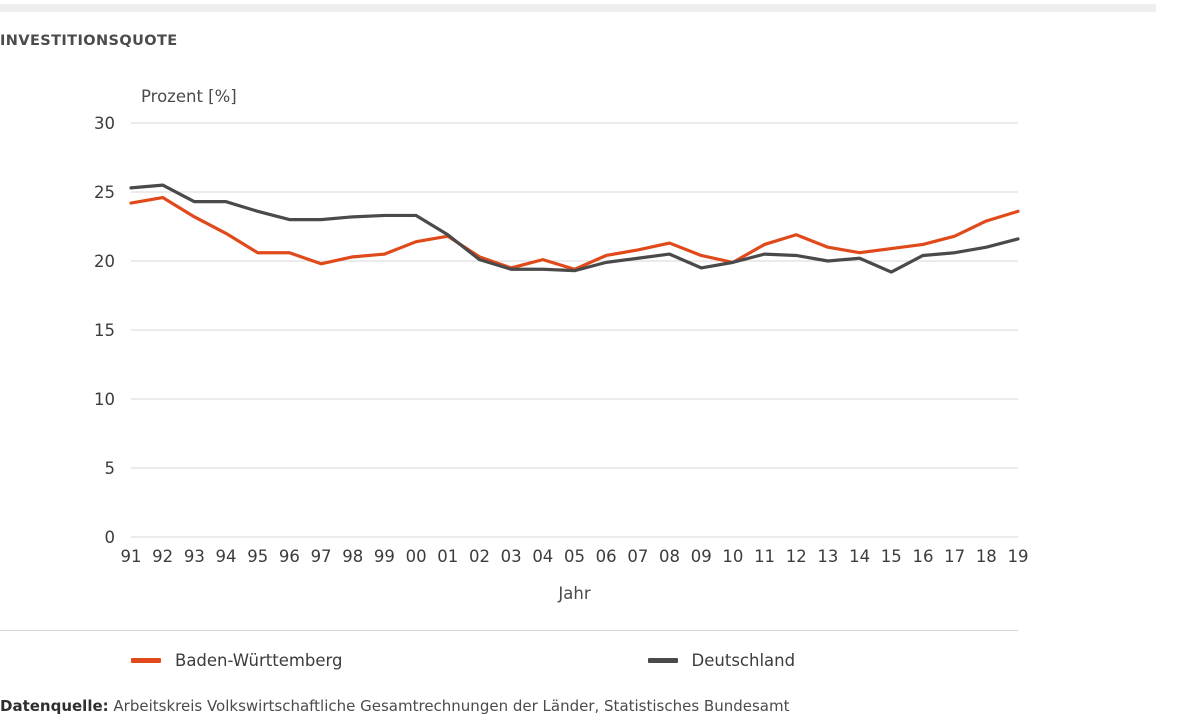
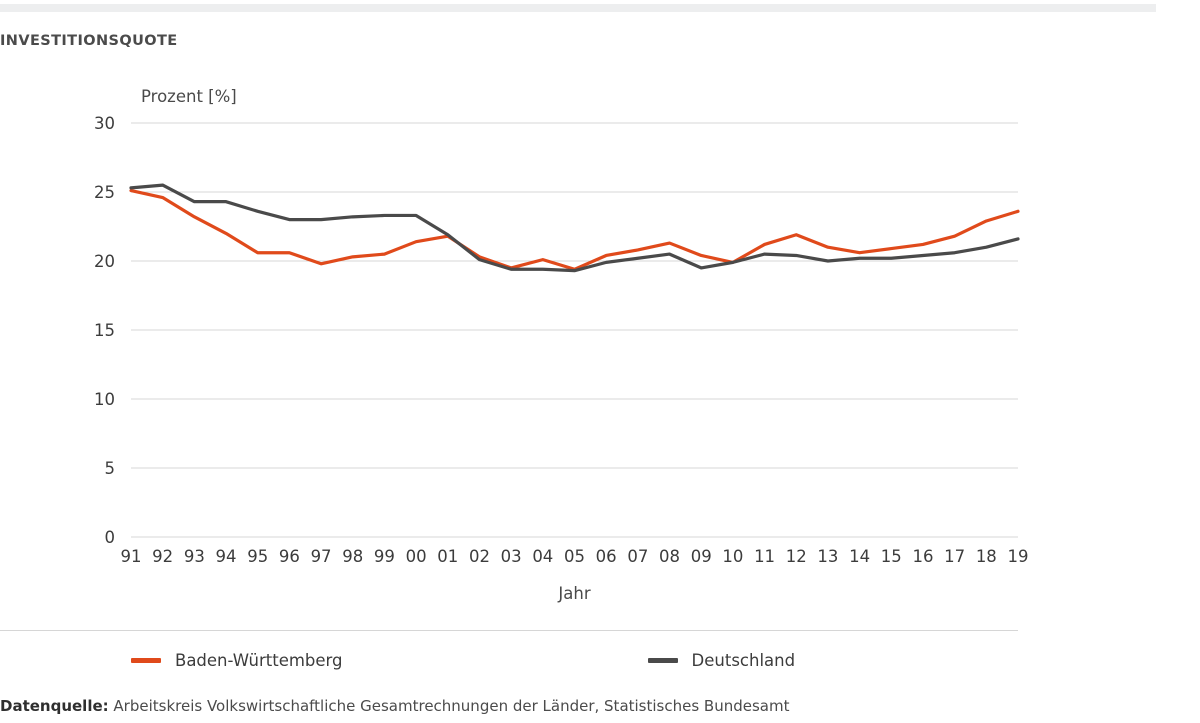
Baden-Württemberg/91: 24.2 -> 25.1
Deutschland/15: 19.2 -> 20.2
